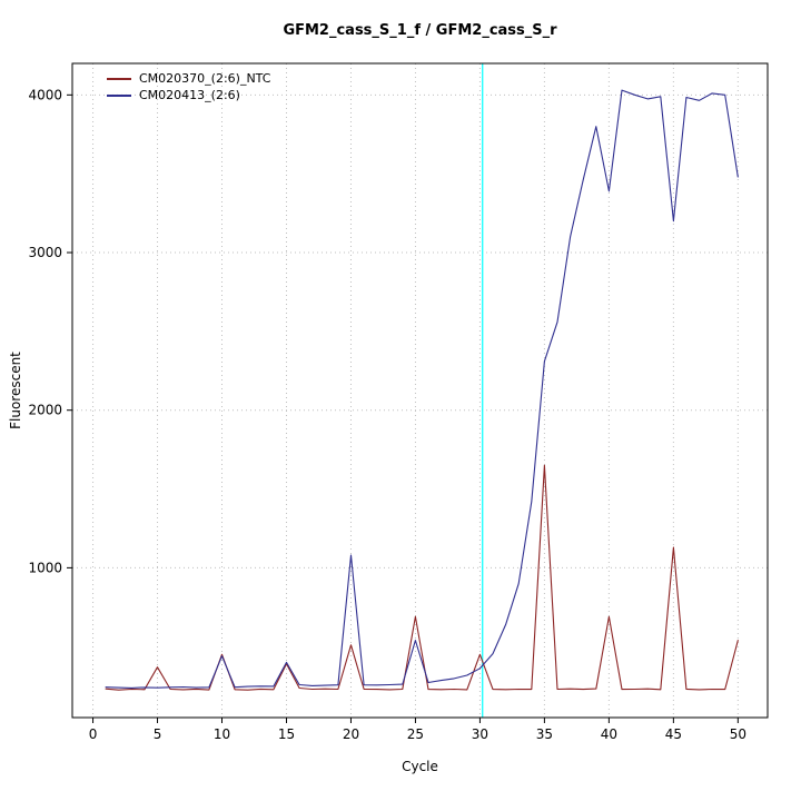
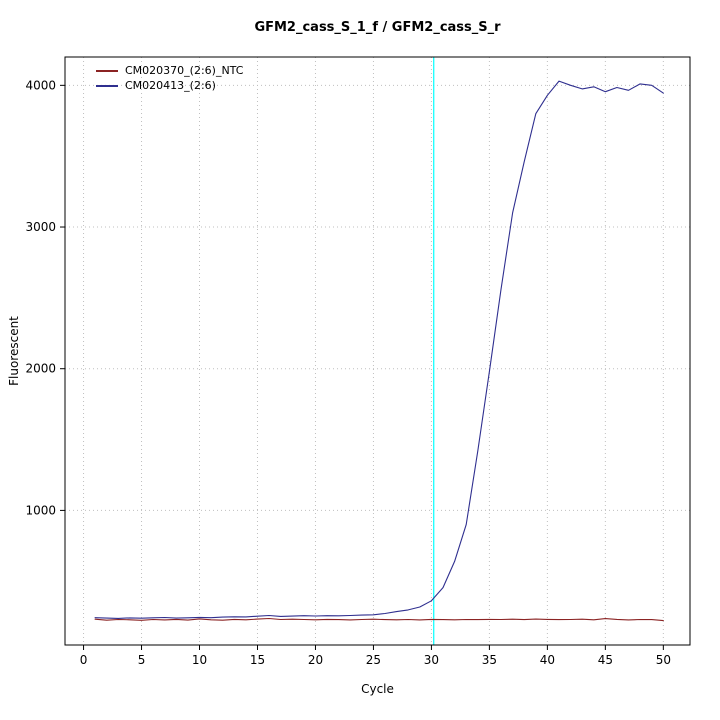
CM020370_(2:6)_NTC/5: 370 -> 220
CM020370_(2:6)_NTC/10: 450 -> 230
CM020413_(2:6)/10: 440 -> 240
CM020370_(2:6)_NTC/15: 390 -> 230
CM020413_(2:6)/15: 400 -> 250
CM020370_(2:6)_NTC/20: 510 -> 230
CM020413_(2:6)/20: 1080 -> 260
CM020370_(2:6)_NTC/25: 690 -> 230
CM020413_(2:6)/25: 540 -> 260
CM020370_(2:6)_NTC/30: 450 -> 230
CM020370_(2:6)_NTC/35: 1650 -> 230
CM020413_(2:6)/35: 2310 -> 1980
CM020370_(2:6)_NTC/40: 690 -> 230
CM020413_(2:6)/40: 3390 -> 3930
CM020370_(2:6)_NTC/45: 1130 -> 240
CM020413_(2:6)/45: 3200 -> 3960
CM020370_(2:6)_NTC/50: 540 -> 220
CM020413_(2:6)/50: 3480 -> 3940
